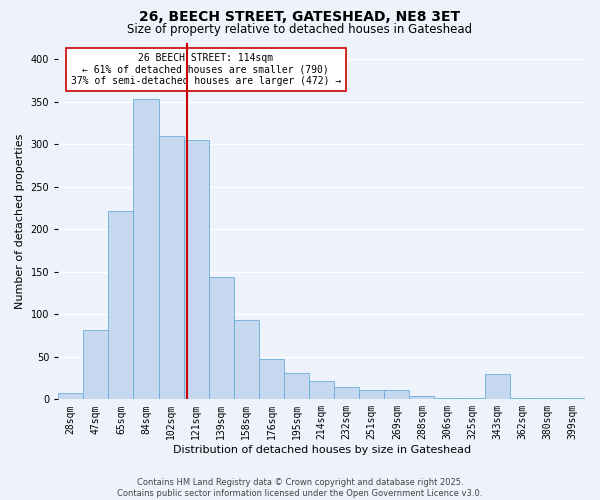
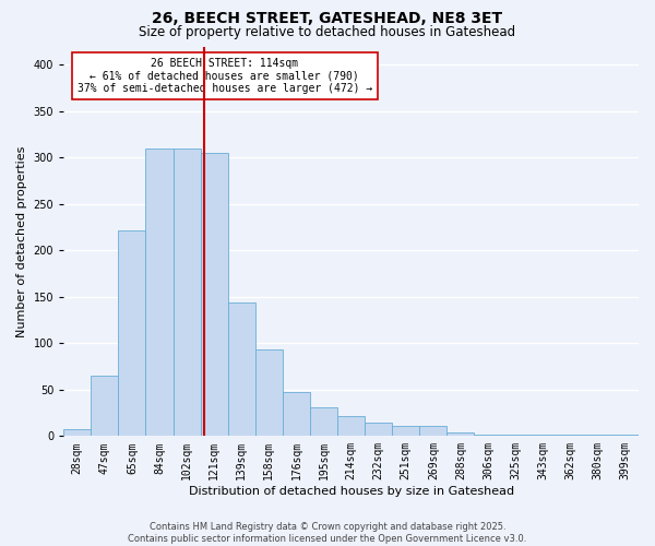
47sqm: 82 -> 65
84sqm: 354 -> 310
343sqm: 30 -> 1
